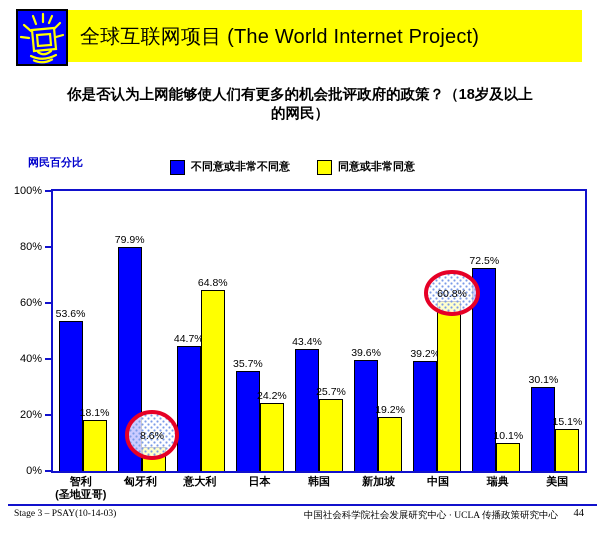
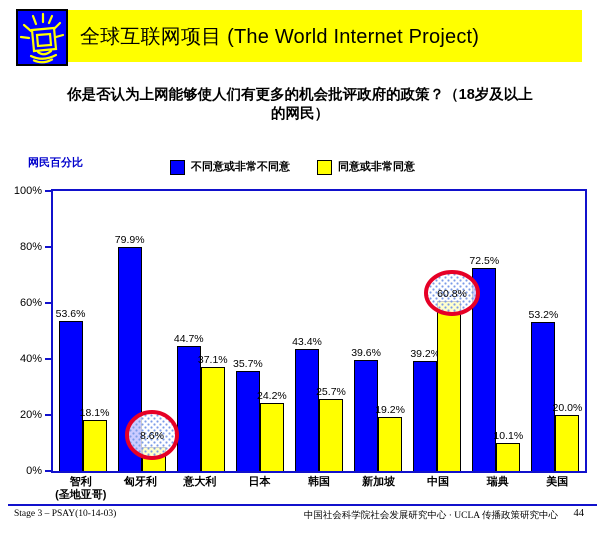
同意或非常同意/意大利: 64.8% -> 37.1%
不同意或非常不同意/美国: 30.1% -> 53.2%
同意或非常同意/美国: 15.1% -> 20.0%
